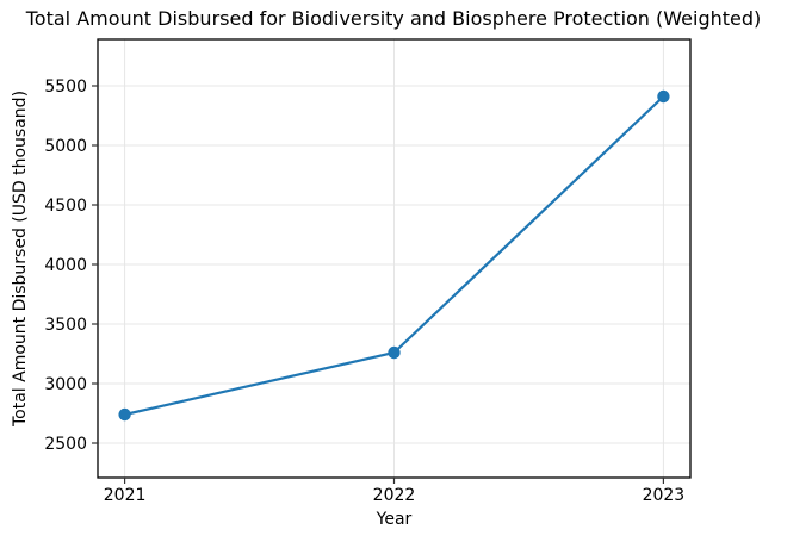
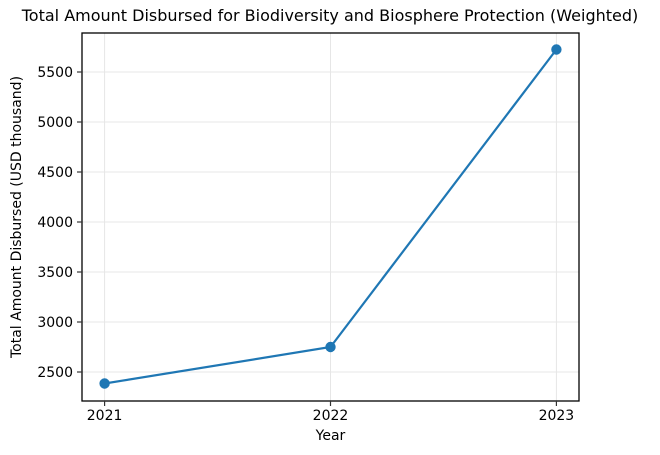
2021: 2740 -> 2380
2022: 3260 -> 2750
2023: 5410 -> 5720
